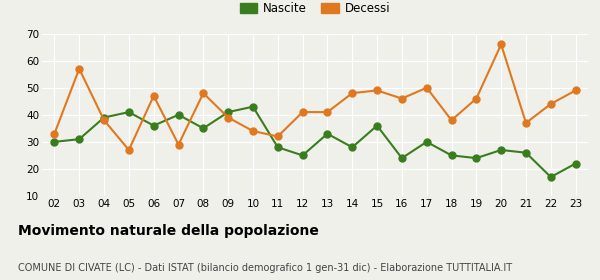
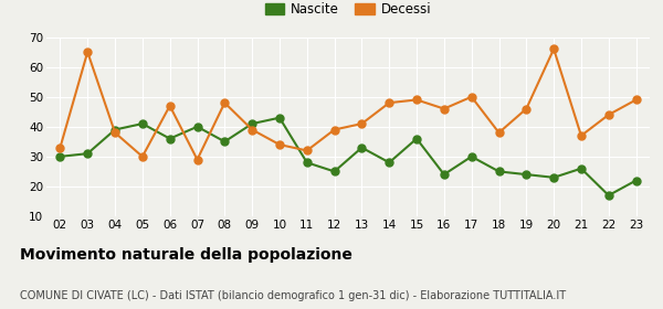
Decessi/03: 57 -> 65
Decessi/05: 27 -> 30
Decessi/12: 41 -> 39
Nascite/20: 27 -> 23
